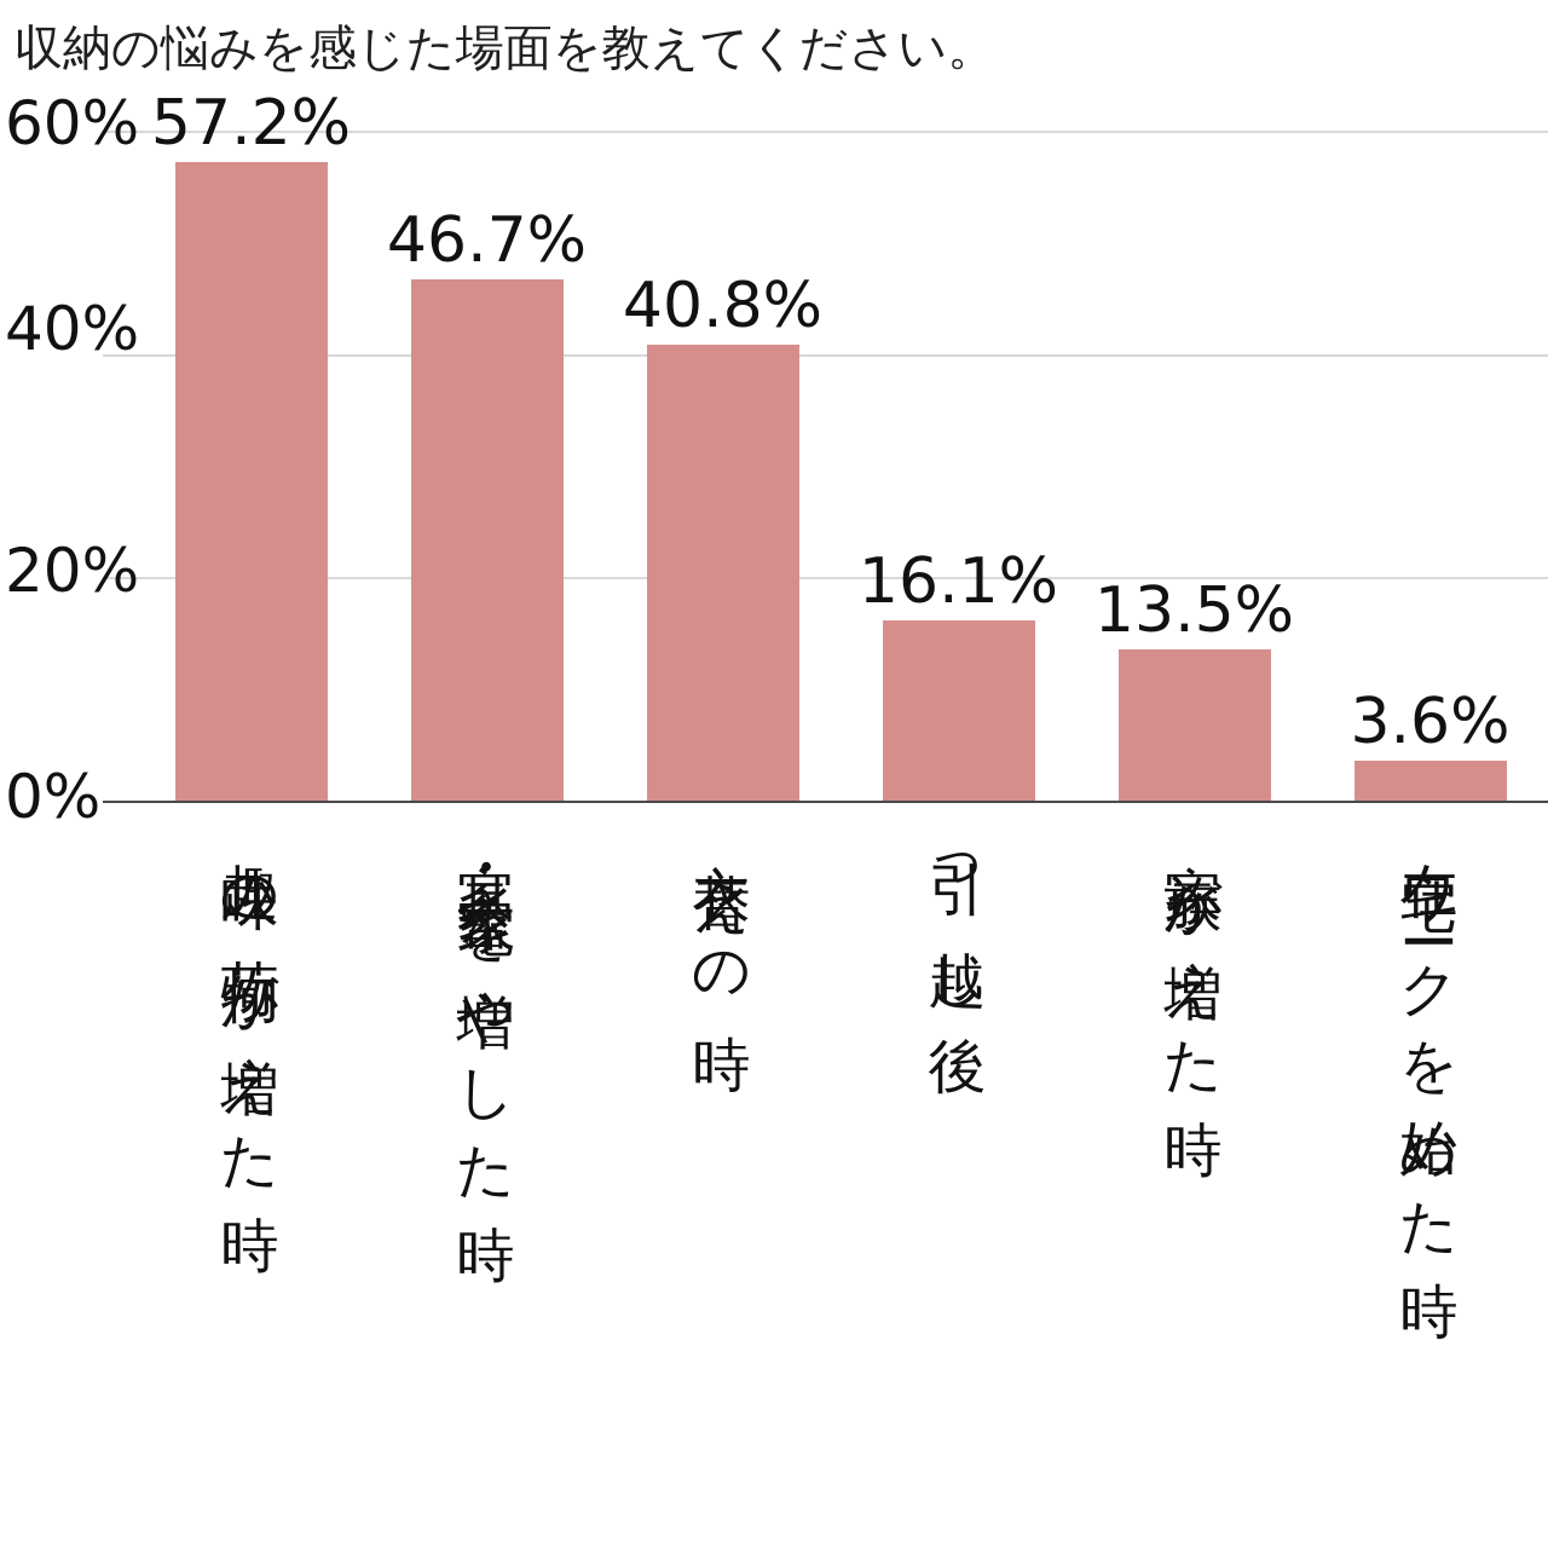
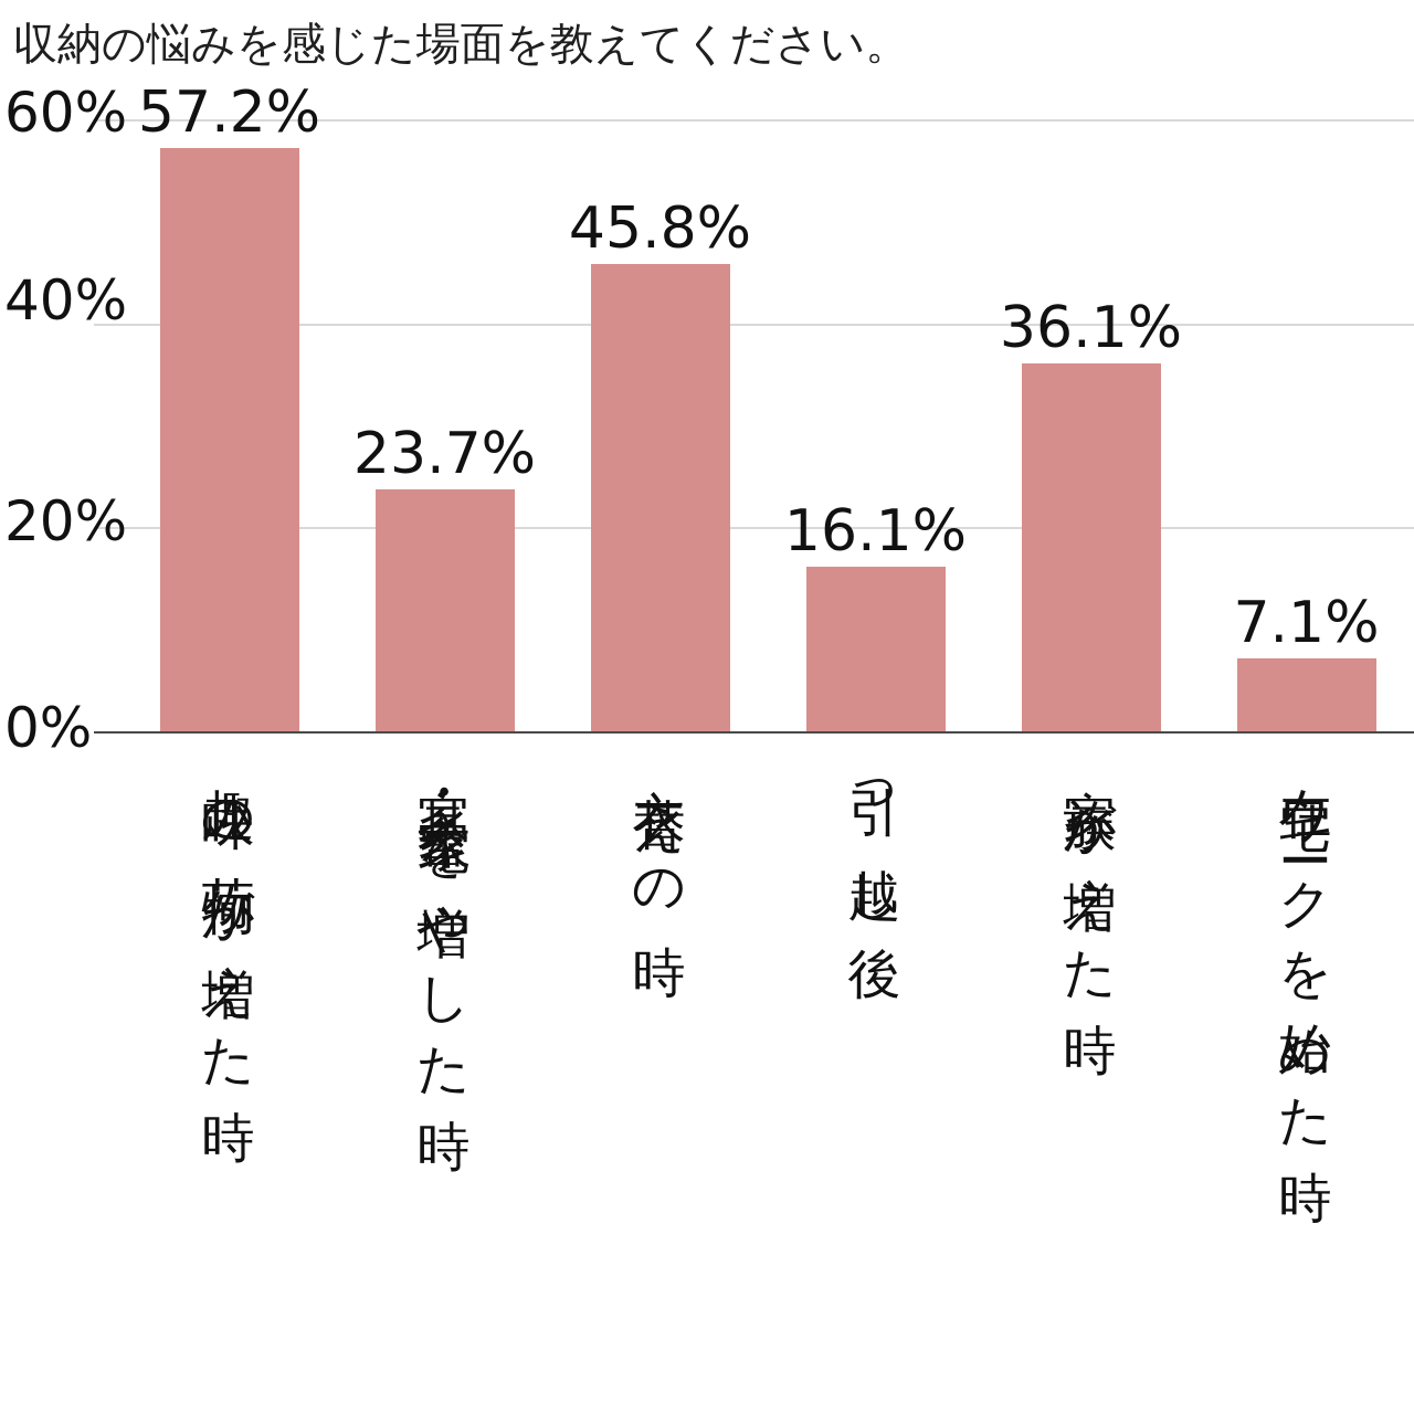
家具・家電を増やした時: 46.7% -> 23.7%
衣替えの時: 40.8% -> 45.8%
家族が増えた時: 13.5% -> 36.1%
在宅ワークを始めた時: 3.6% -> 7.1%
